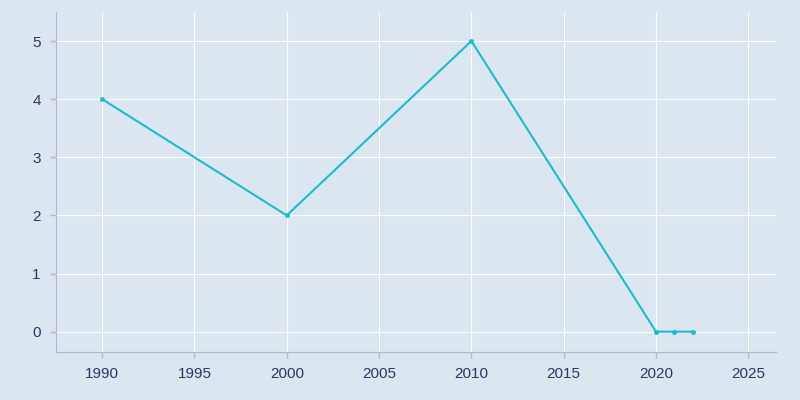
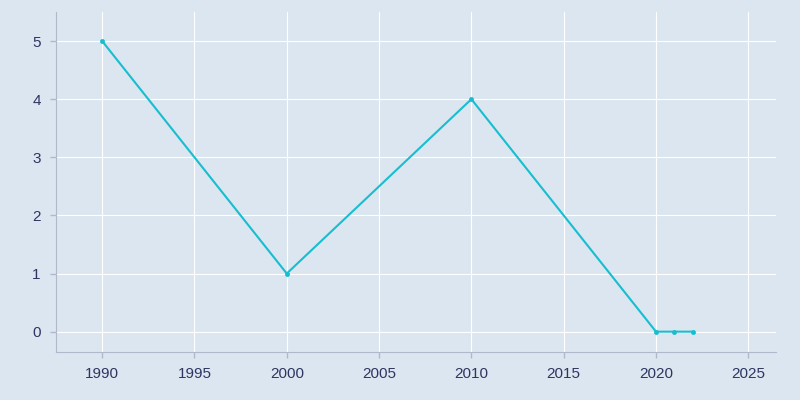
1990: 4 -> 5
2000: 2 -> 1
2010: 5 -> 4
